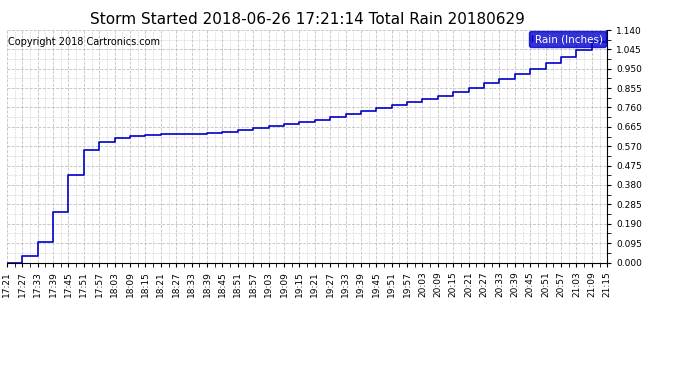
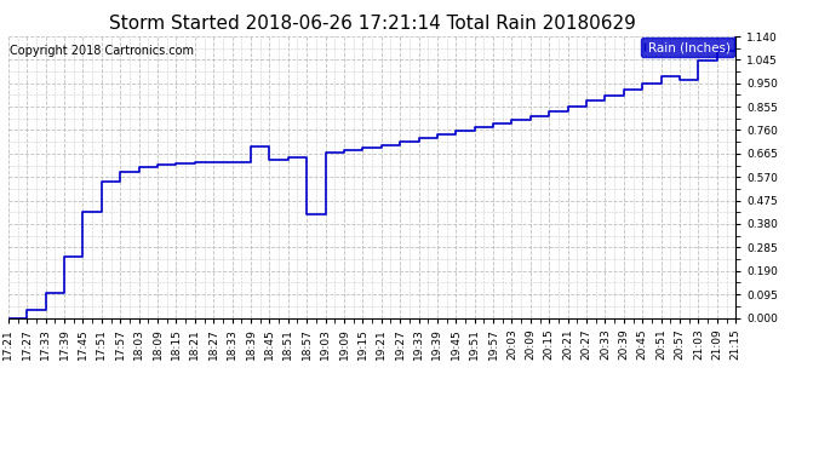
18:39: 0.635 -> 0.695
18:57: 0.658 -> 0.420
20:57: 1.006 -> 0.965
